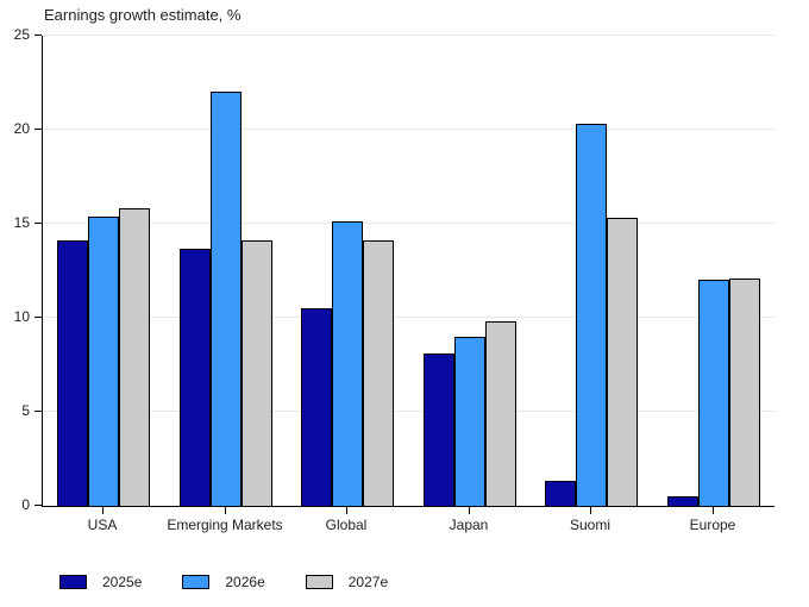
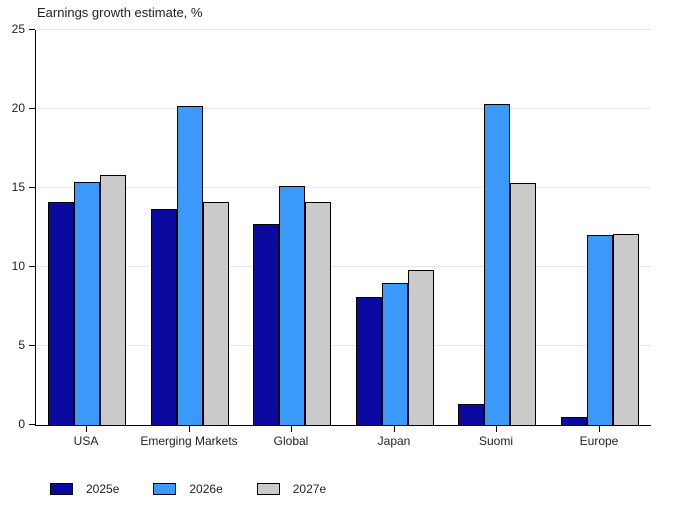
2026e/Emerging Markets: 22.0 -> 20.2
2025e/Global: 10.5 -> 12.7
